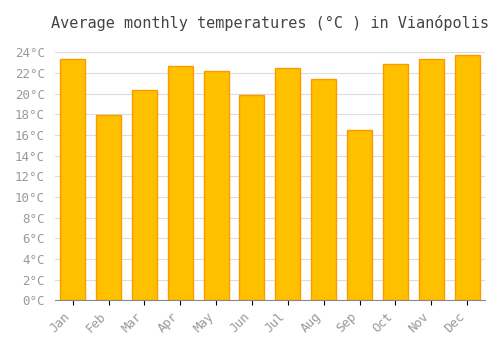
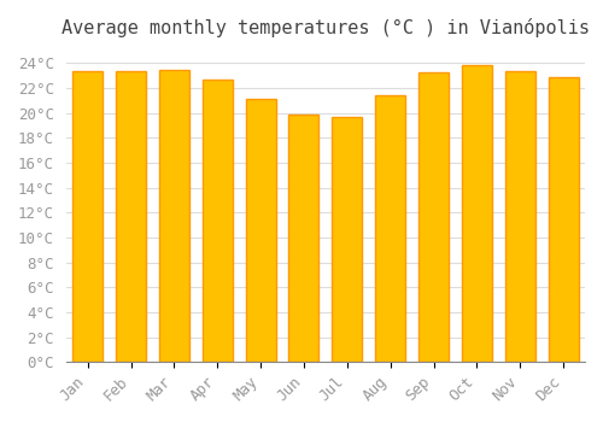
Feb: 17.9°C -> 23.3°C
Mar: 20.3°C -> 23.4°C
May: 22.2°C -> 21.1°C
Jul: 22.5°C -> 19.7°C
Sep: 16.5°C -> 23.2°C
Oct: 22.9°C -> 23.8°C
Dec: 23.7°C -> 22.9°C
